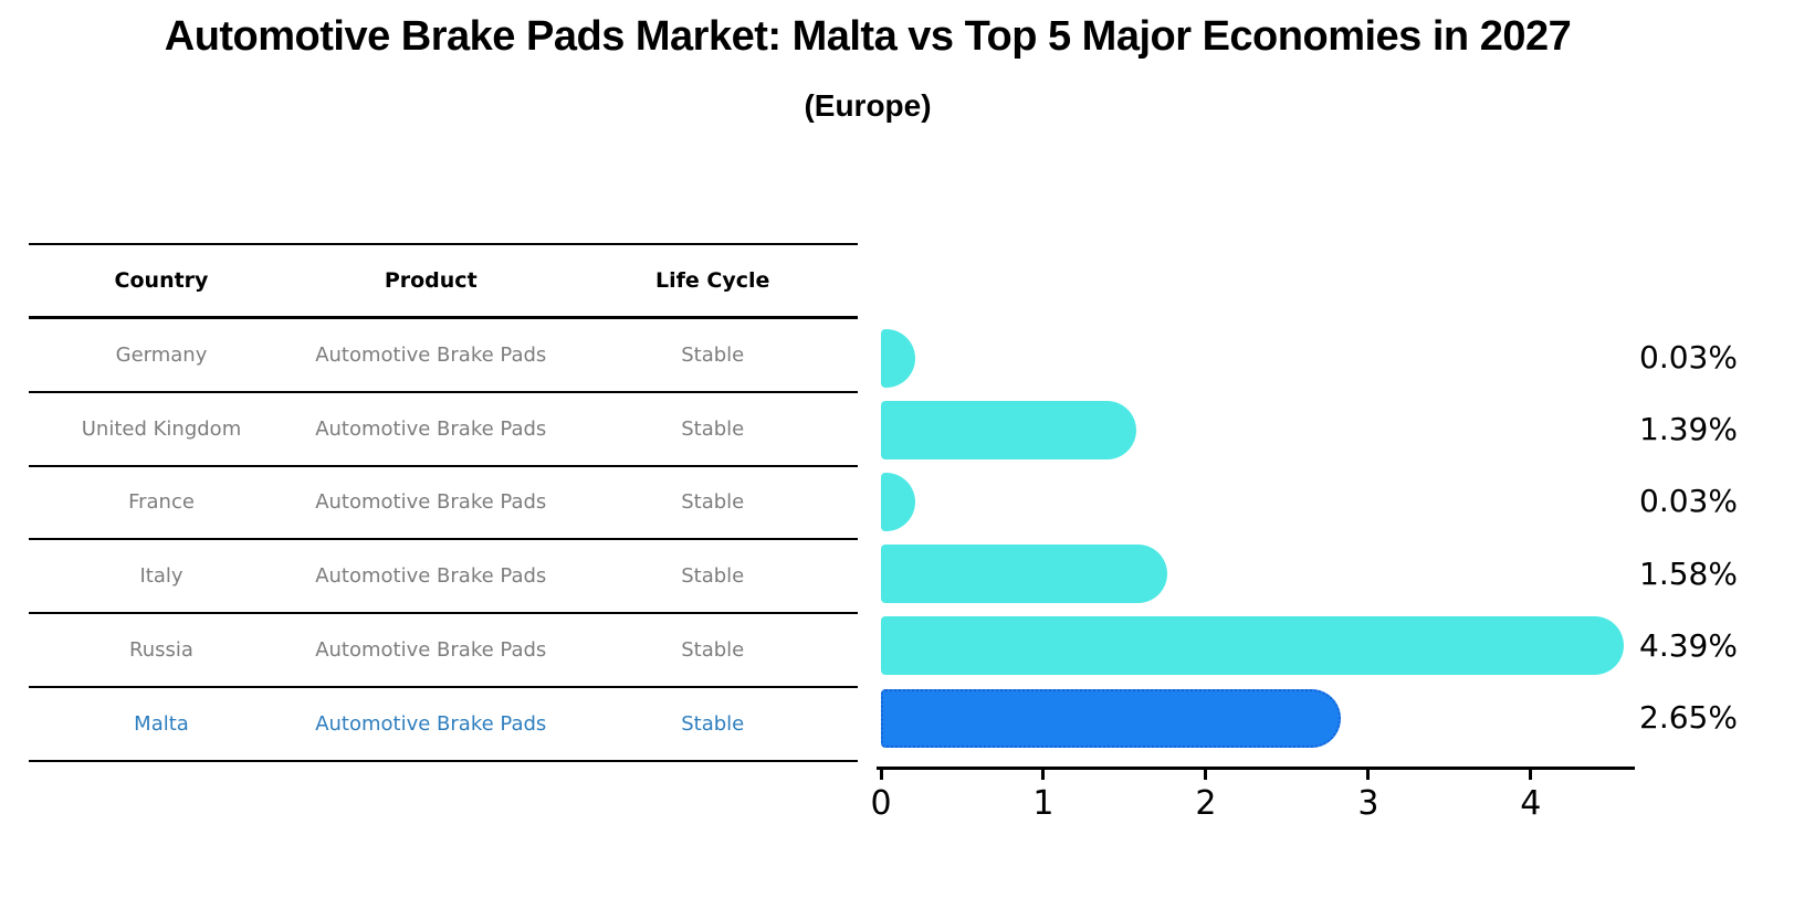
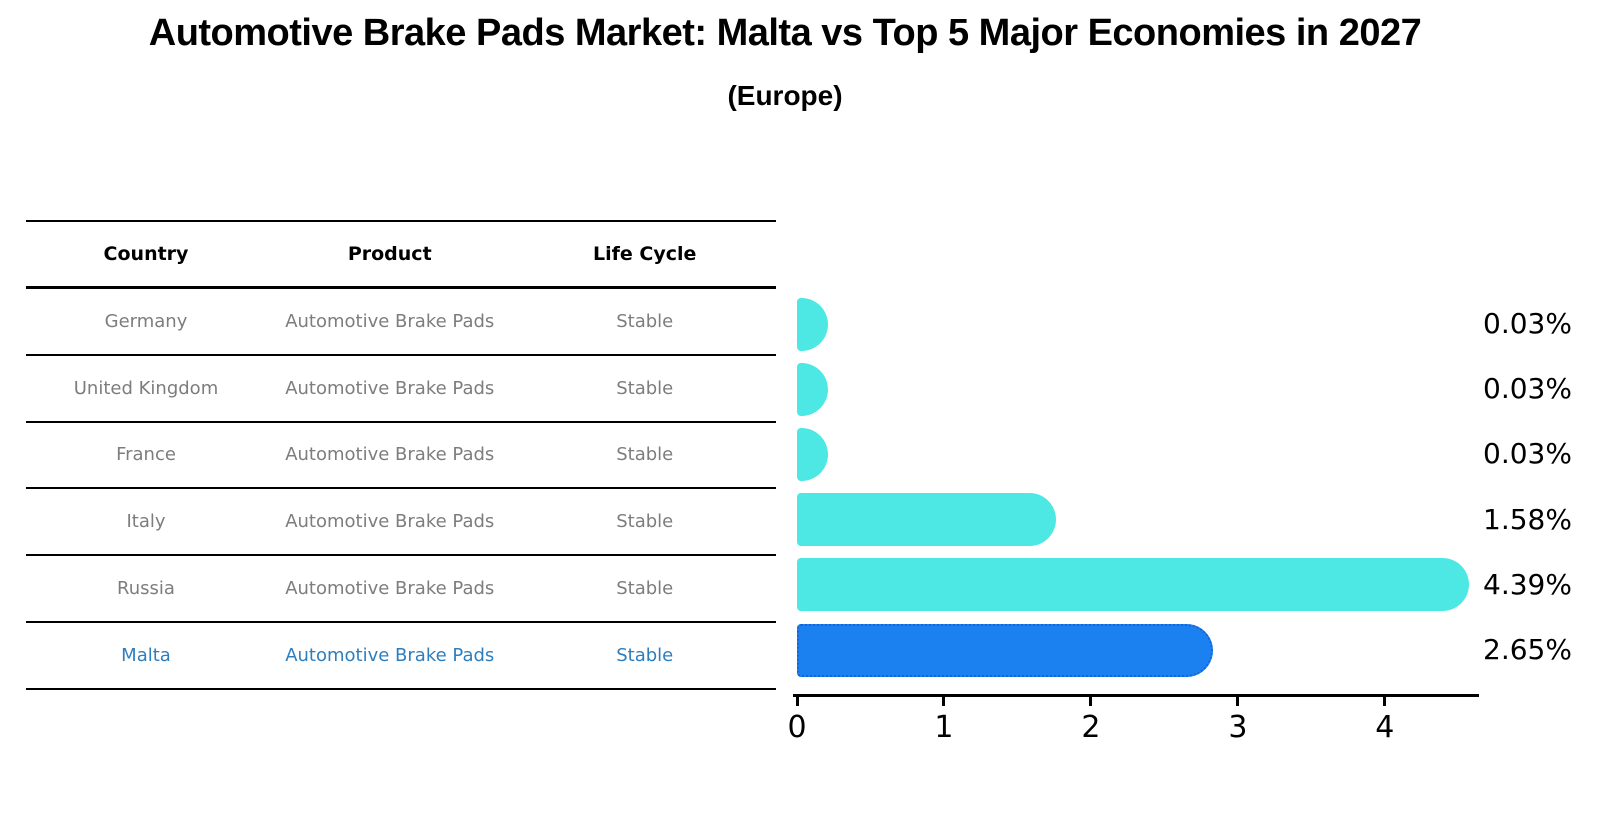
United Kingdom: 1.39% -> 0.03%
